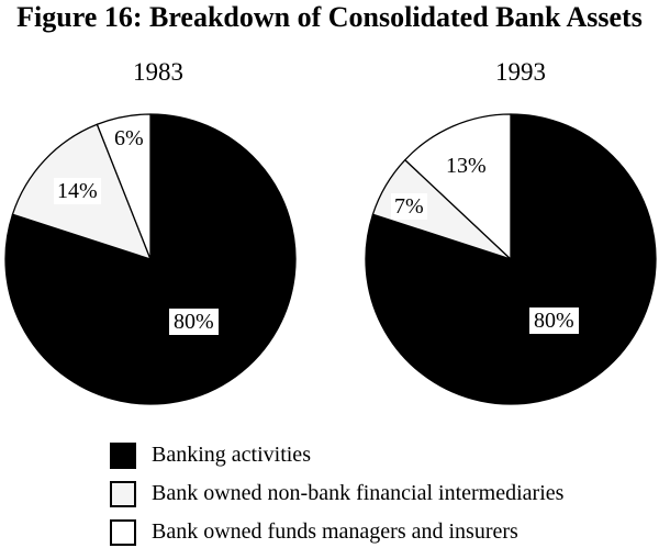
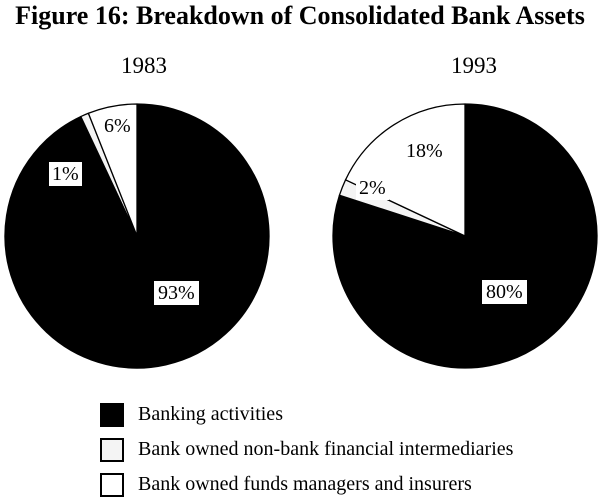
1983/Banking activities: 80% -> 93%
1983/Bank owned non-bank financial intermediaries: 14% -> 1%
1993/Bank owned non-bank financial intermediaries: 7% -> 2%
1993/Bank owned funds managers and insurers: 13% -> 18%
